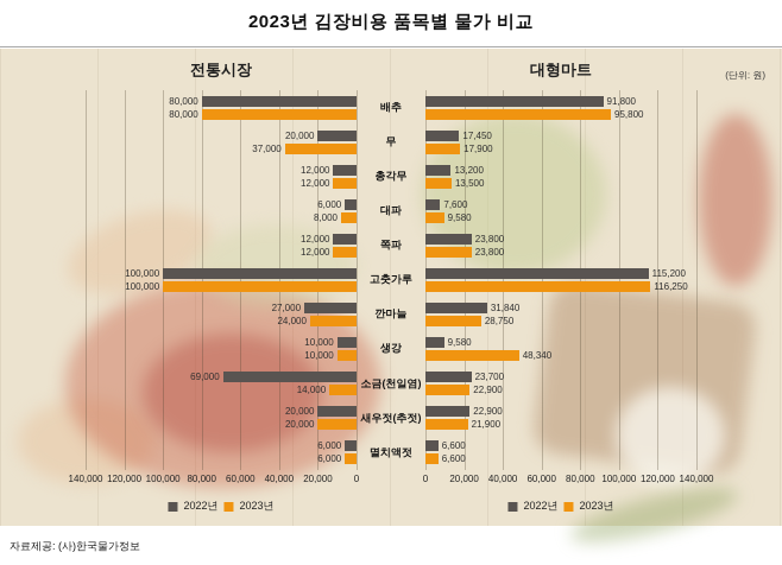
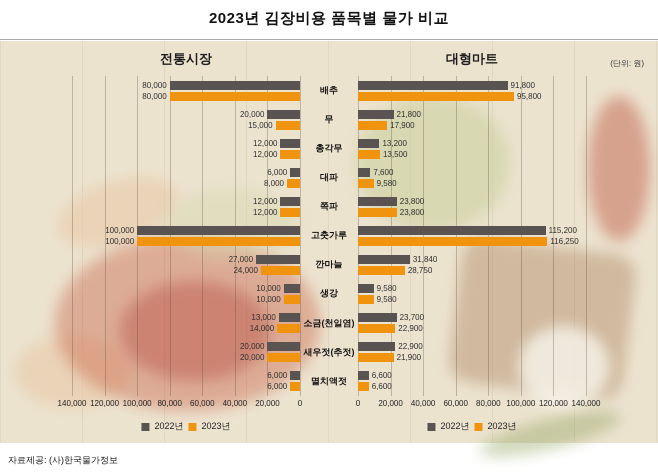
전통시장/2023년/무: 37,000 -> 15,000
전통시장/2022년/소금(천일염): 69,000 -> 13,000
대형마트/2022년/무: 17,450 -> 21,800
대형마트/2023년/생강: 48,340 -> 9,580
